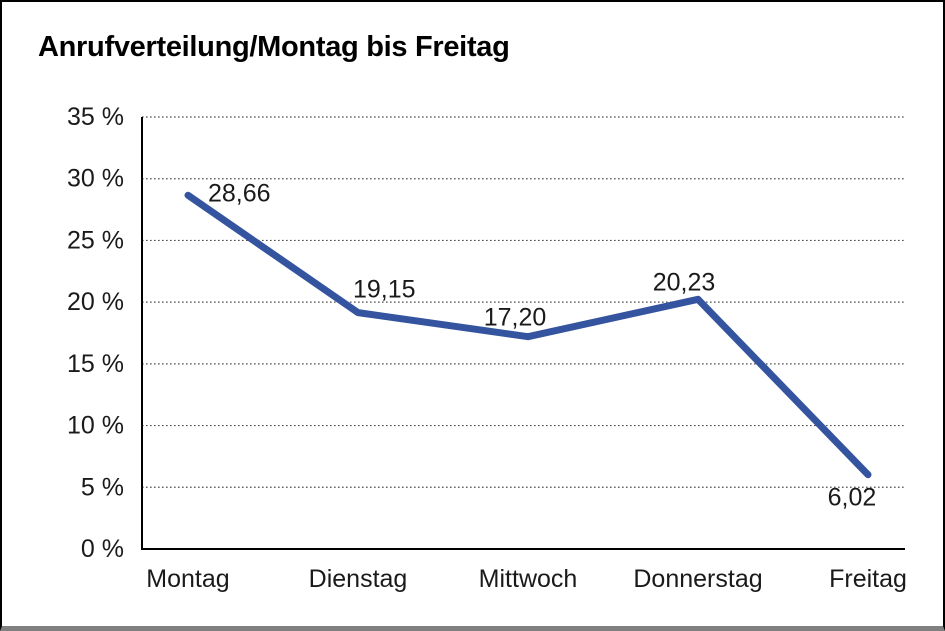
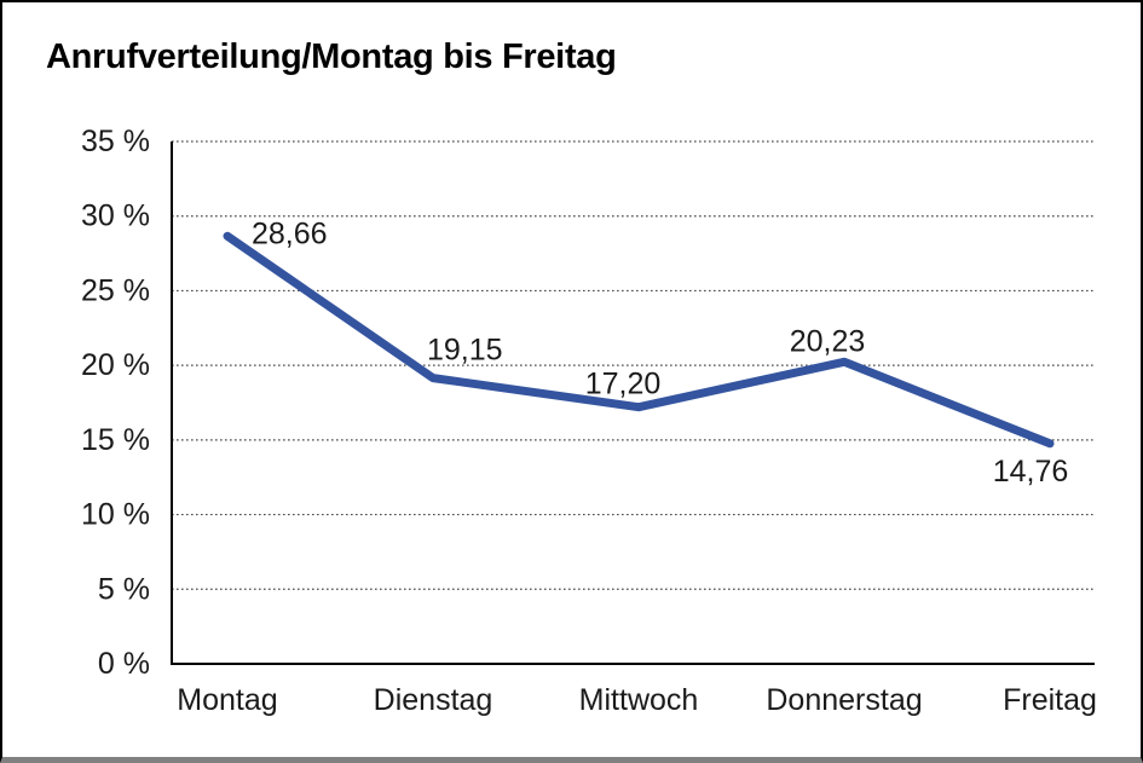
Freitag: 6,02 -> 14,76
